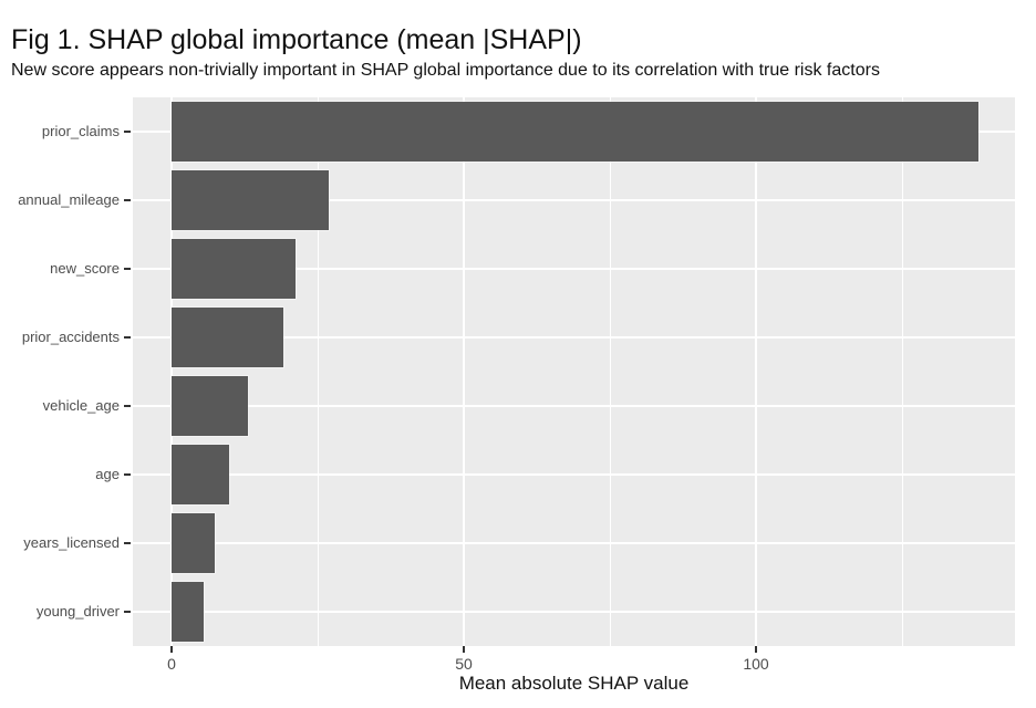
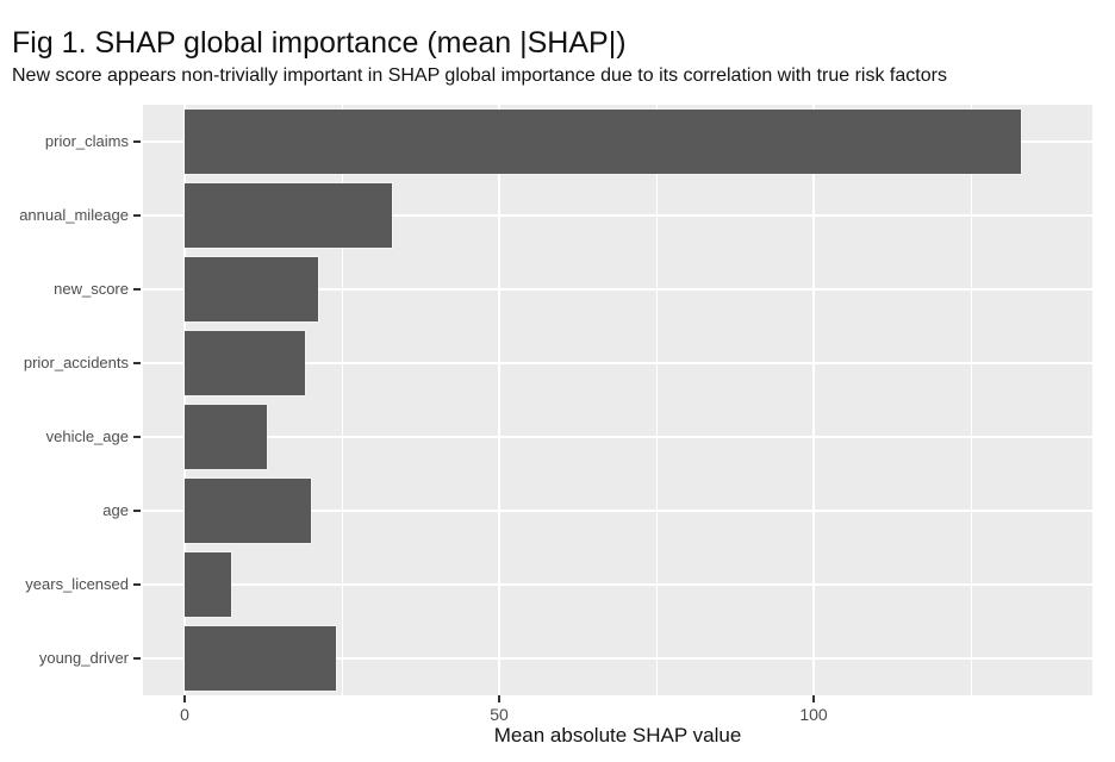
prior_claims: 138 -> 133
annual_mileage: 27 -> 33
age: 10 -> 20
young_driver: 5 -> 24
